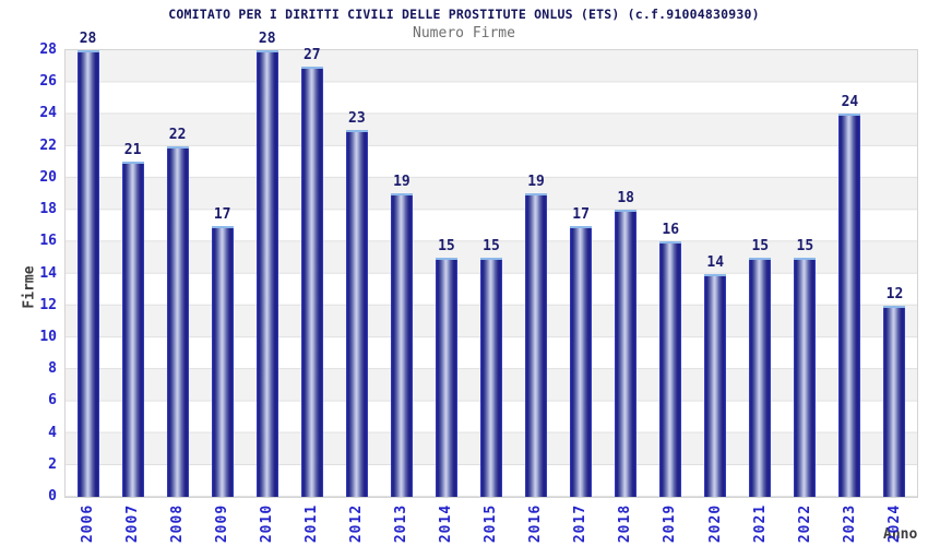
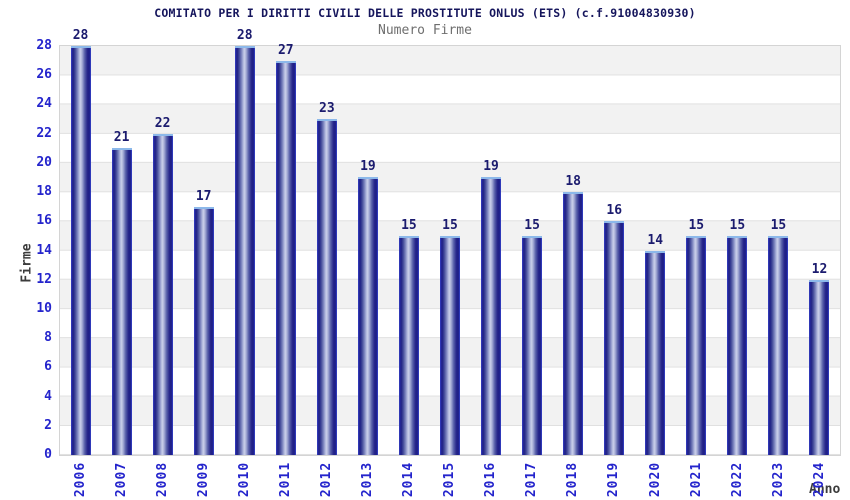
2017: 17 -> 15
2023: 24 -> 15
